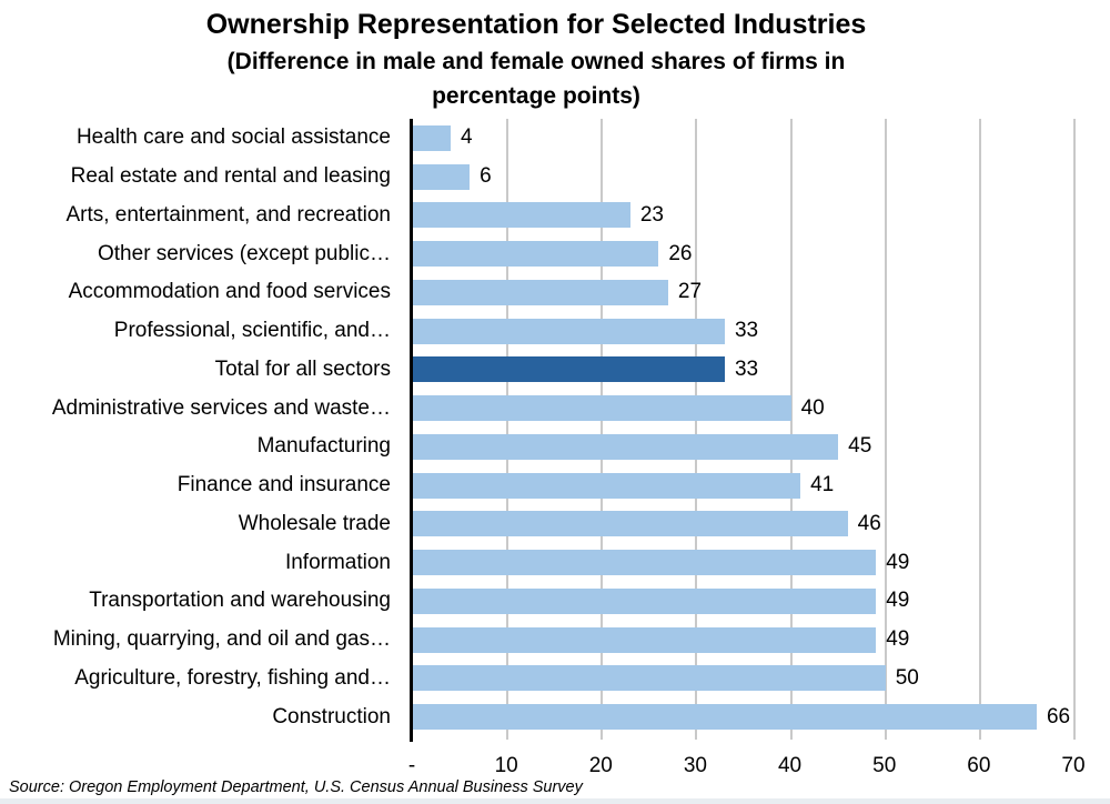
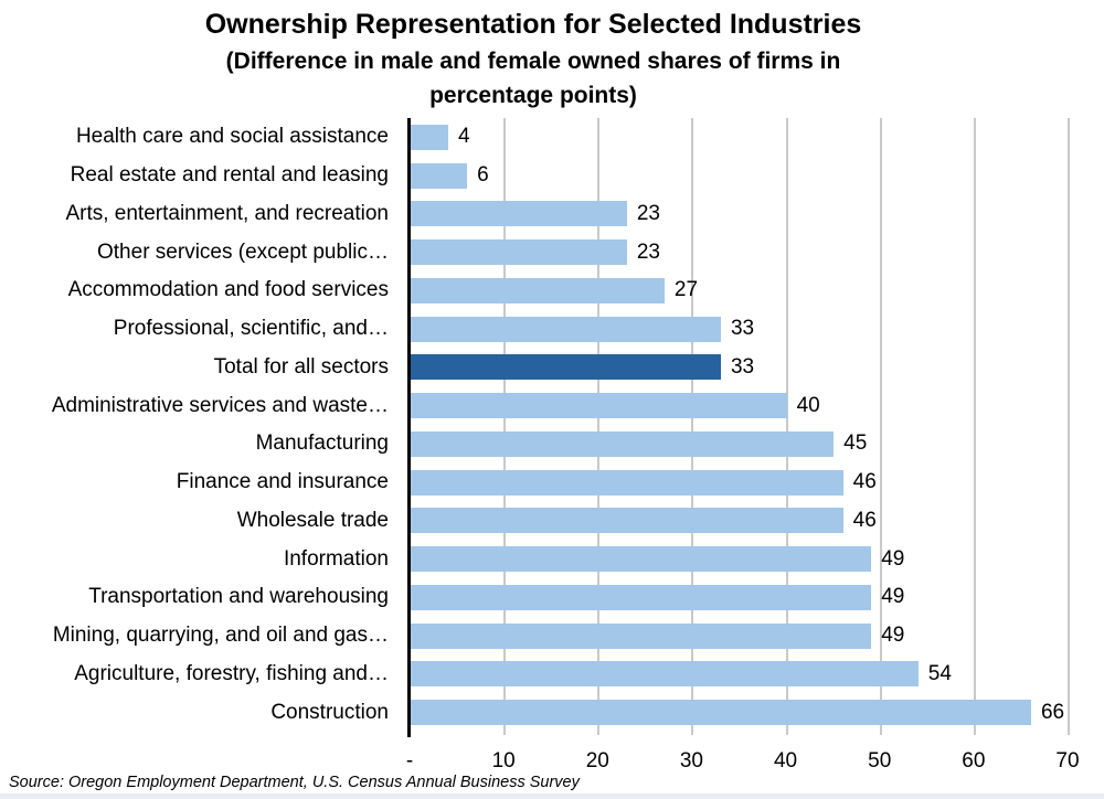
Other services (except public…: 26 -> 23
Finance and insurance: 41 -> 46
Agriculture, forestry, fishing and…: 50 -> 54
